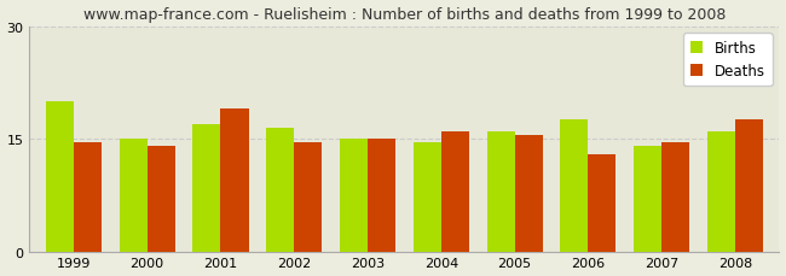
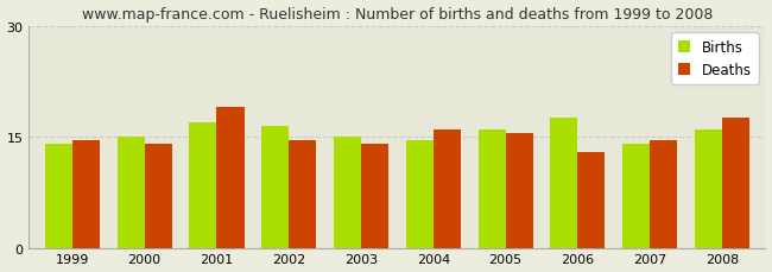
Births/1999: 20.0 -> 14.0
Deaths/2003: 15.0 -> 14.0
